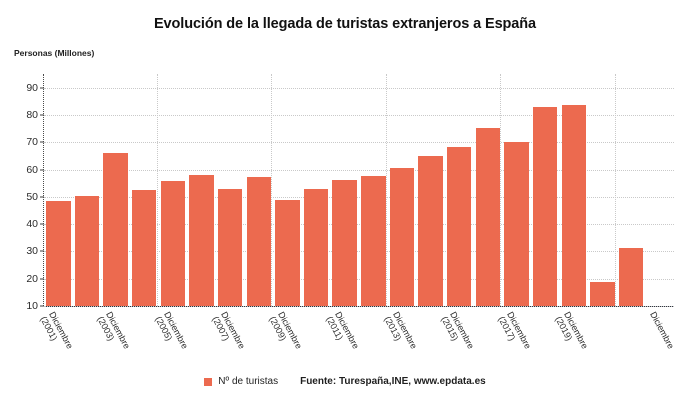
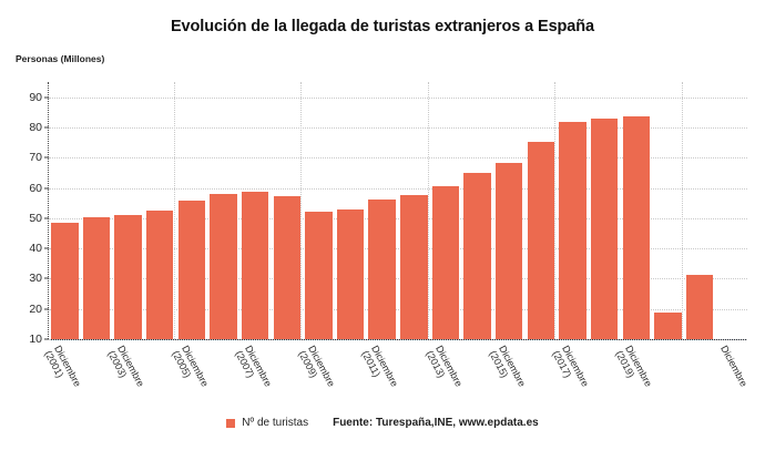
Diciembre (2003): 66 -> 51
Diciembre (2007): 53 -> 59
Diciembre (2009): 49 -> 52
Diciembre (2017): 70 -> 82
